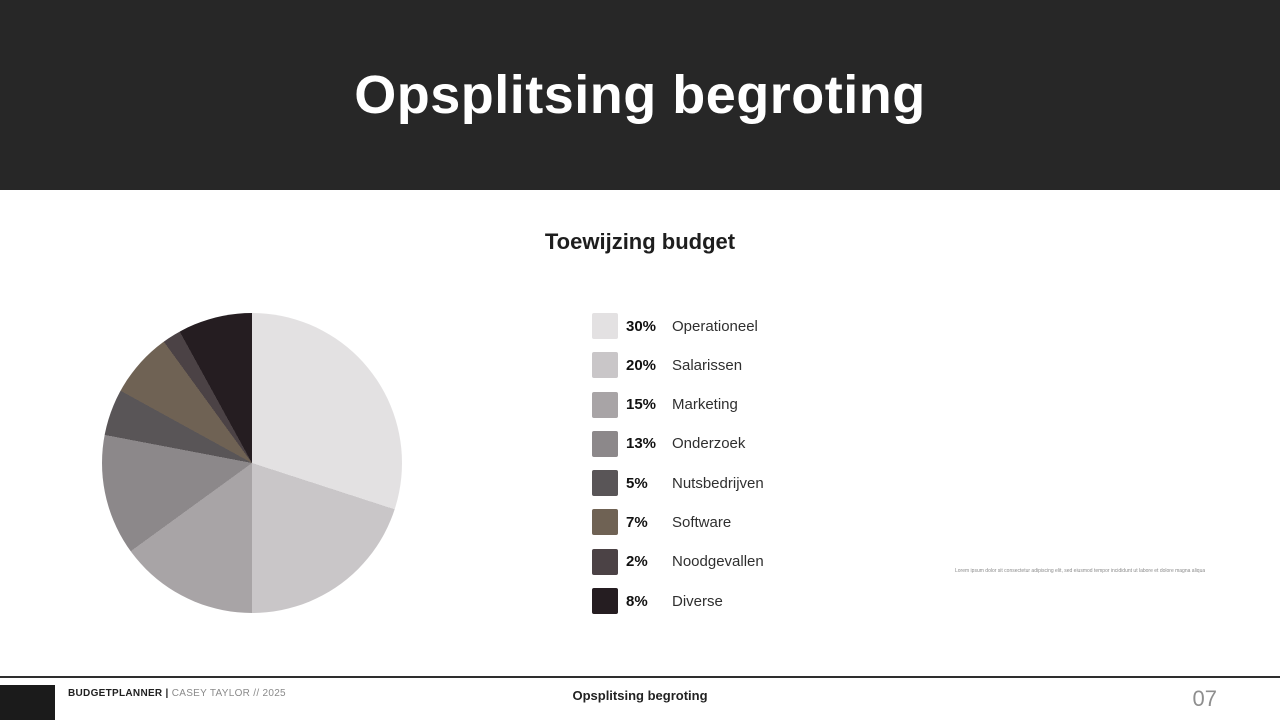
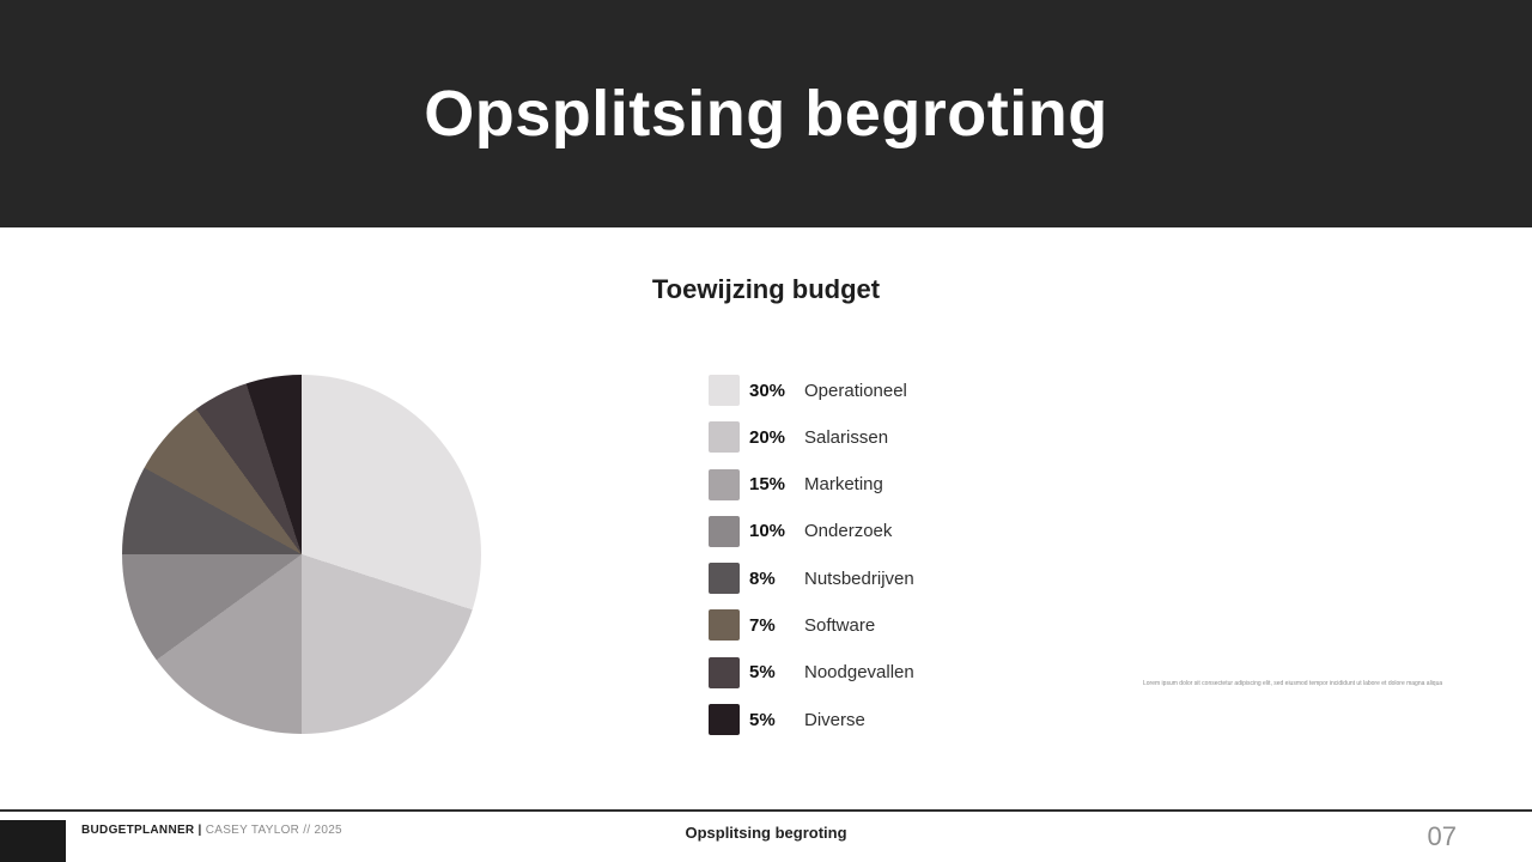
Onderzoek: 13% -> 10%
Nutsbedrijven: 5% -> 8%
Noodgevallen: 2% -> 5%
Diverse: 8% -> 5%
